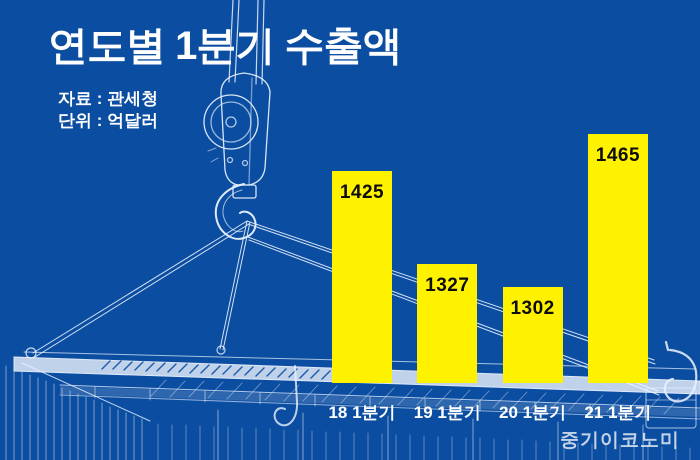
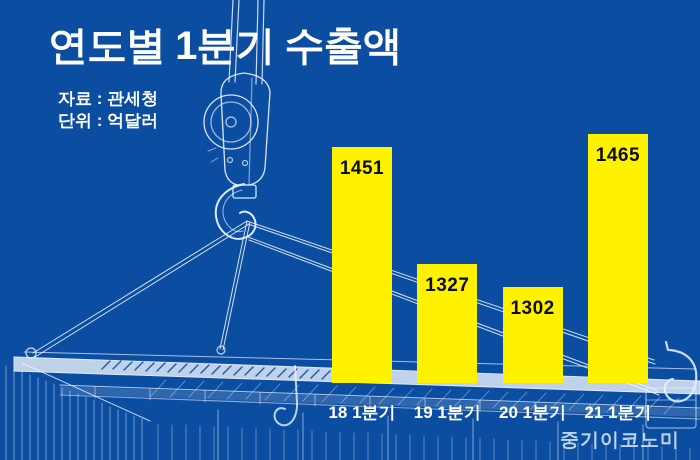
18 1분기: 1425 -> 1451
